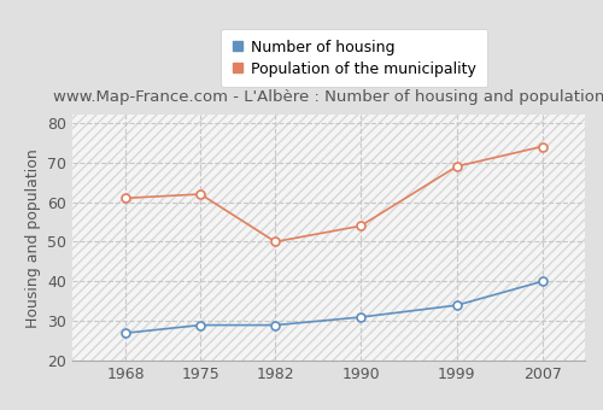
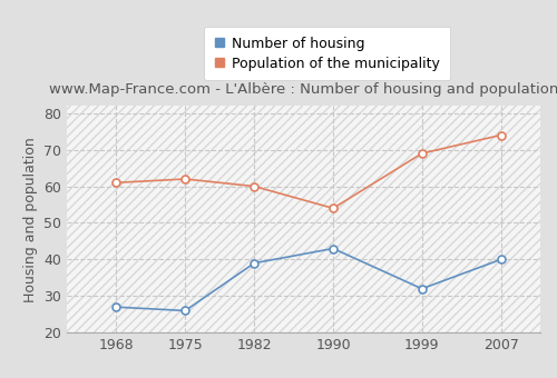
Number of housing/1975: 29 -> 26
Number of housing/1982: 29 -> 39
Population of the municipality/1982: 50 -> 60
Number of housing/1990: 31 -> 43
Number of housing/1999: 34 -> 32
